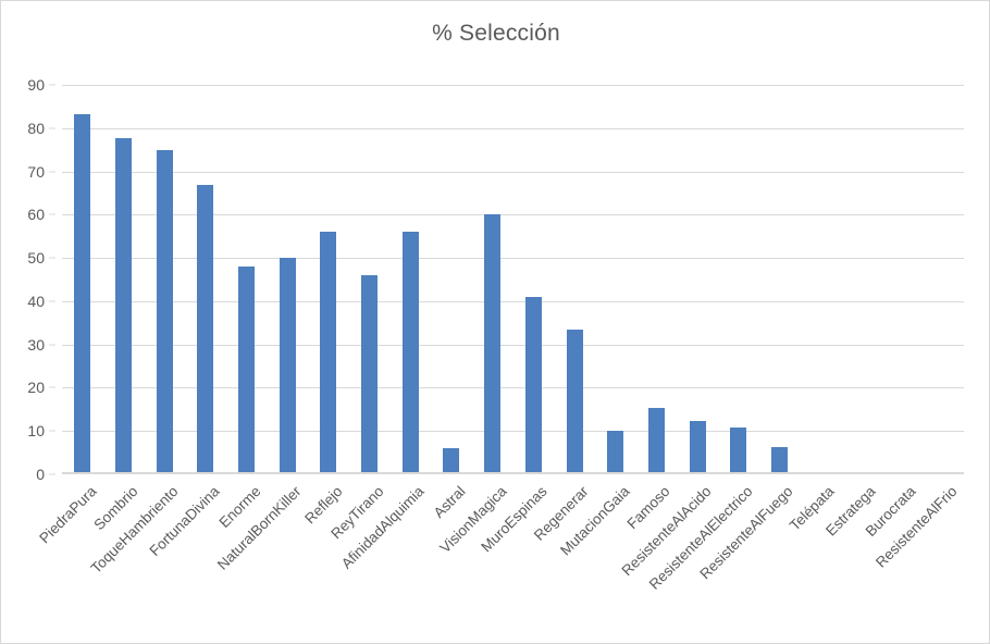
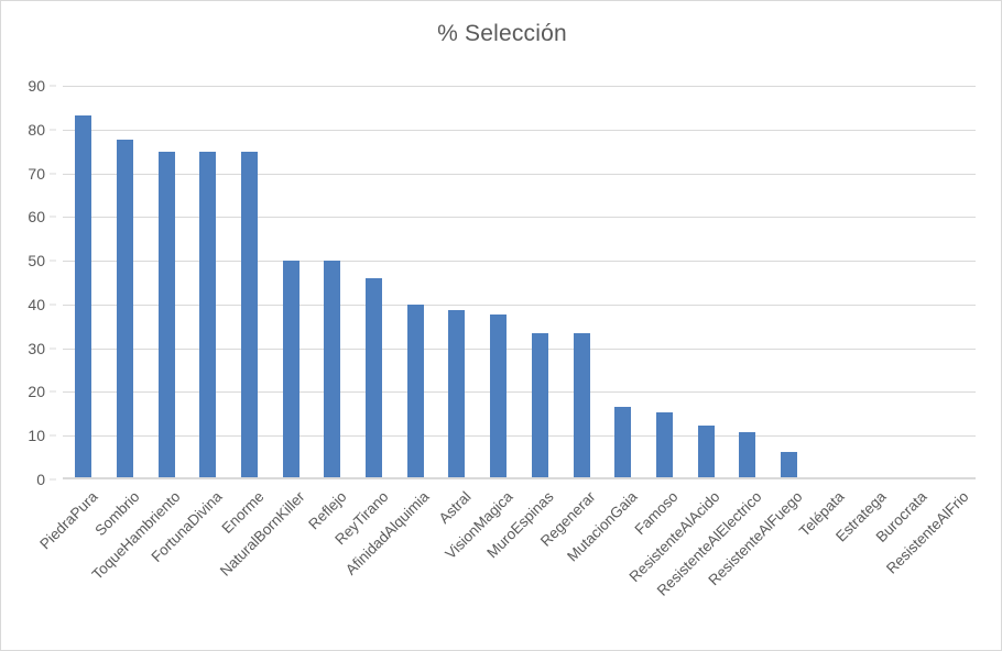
FortunaDivina: 67 -> 75
Enorme: 48 -> 75
Reflejo: 56 -> 50
AfinidadAlquimia: 56 -> 40
Astral: 6 -> 39
VisionMagica: 60 -> 38
MuroEspinas: 41 -> 33
MutacionGaia: 10 -> 17
